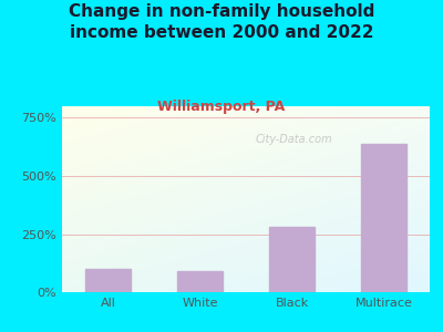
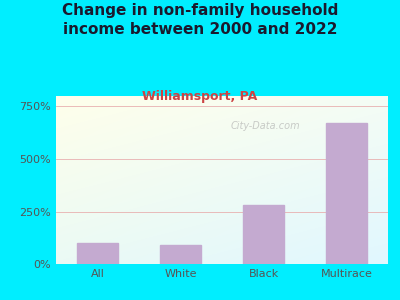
Multirace: 640% -> 670%
